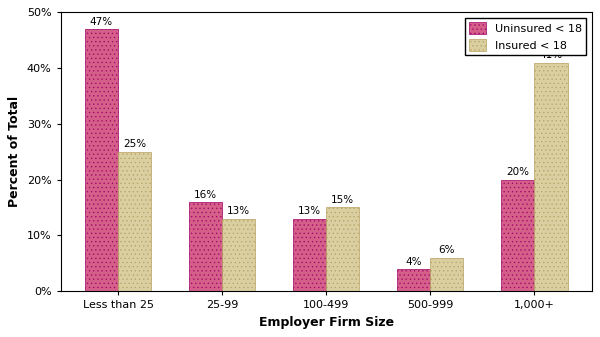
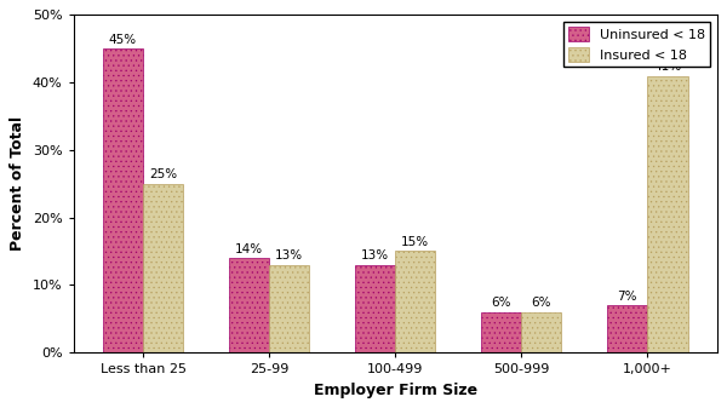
Uninsured < 18/Less than 25: 47% -> 45%
Uninsured < 18/25-99: 16% -> 14%
Uninsured < 18/500-999: 4% -> 6%
Uninsured < 18/1,000+: 20% -> 7%
